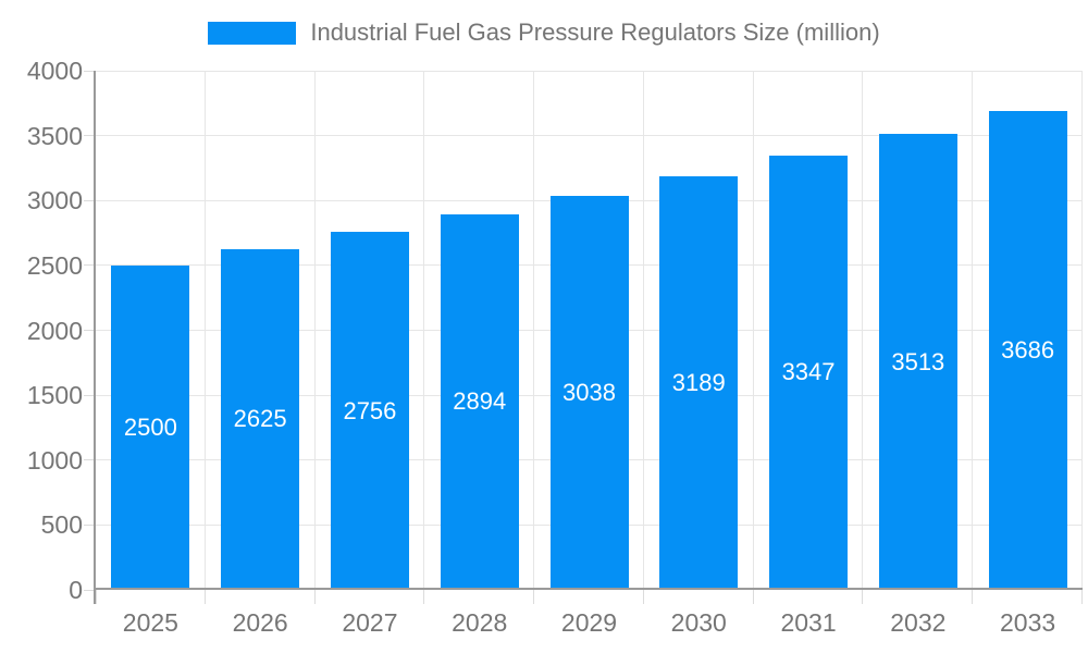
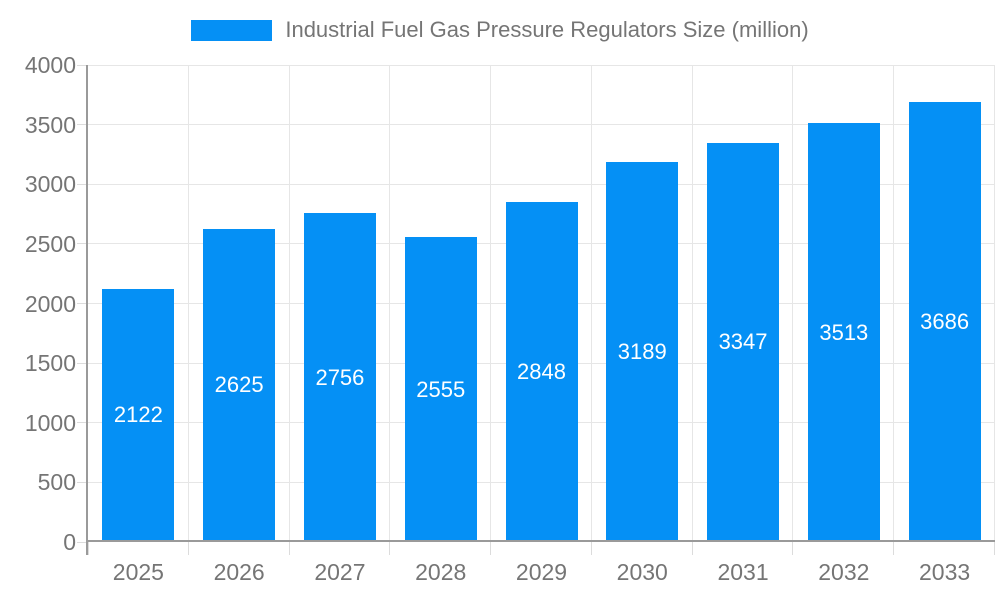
2025: 2500 -> 2122
2028: 2894 -> 2555
2029: 3038 -> 2848
